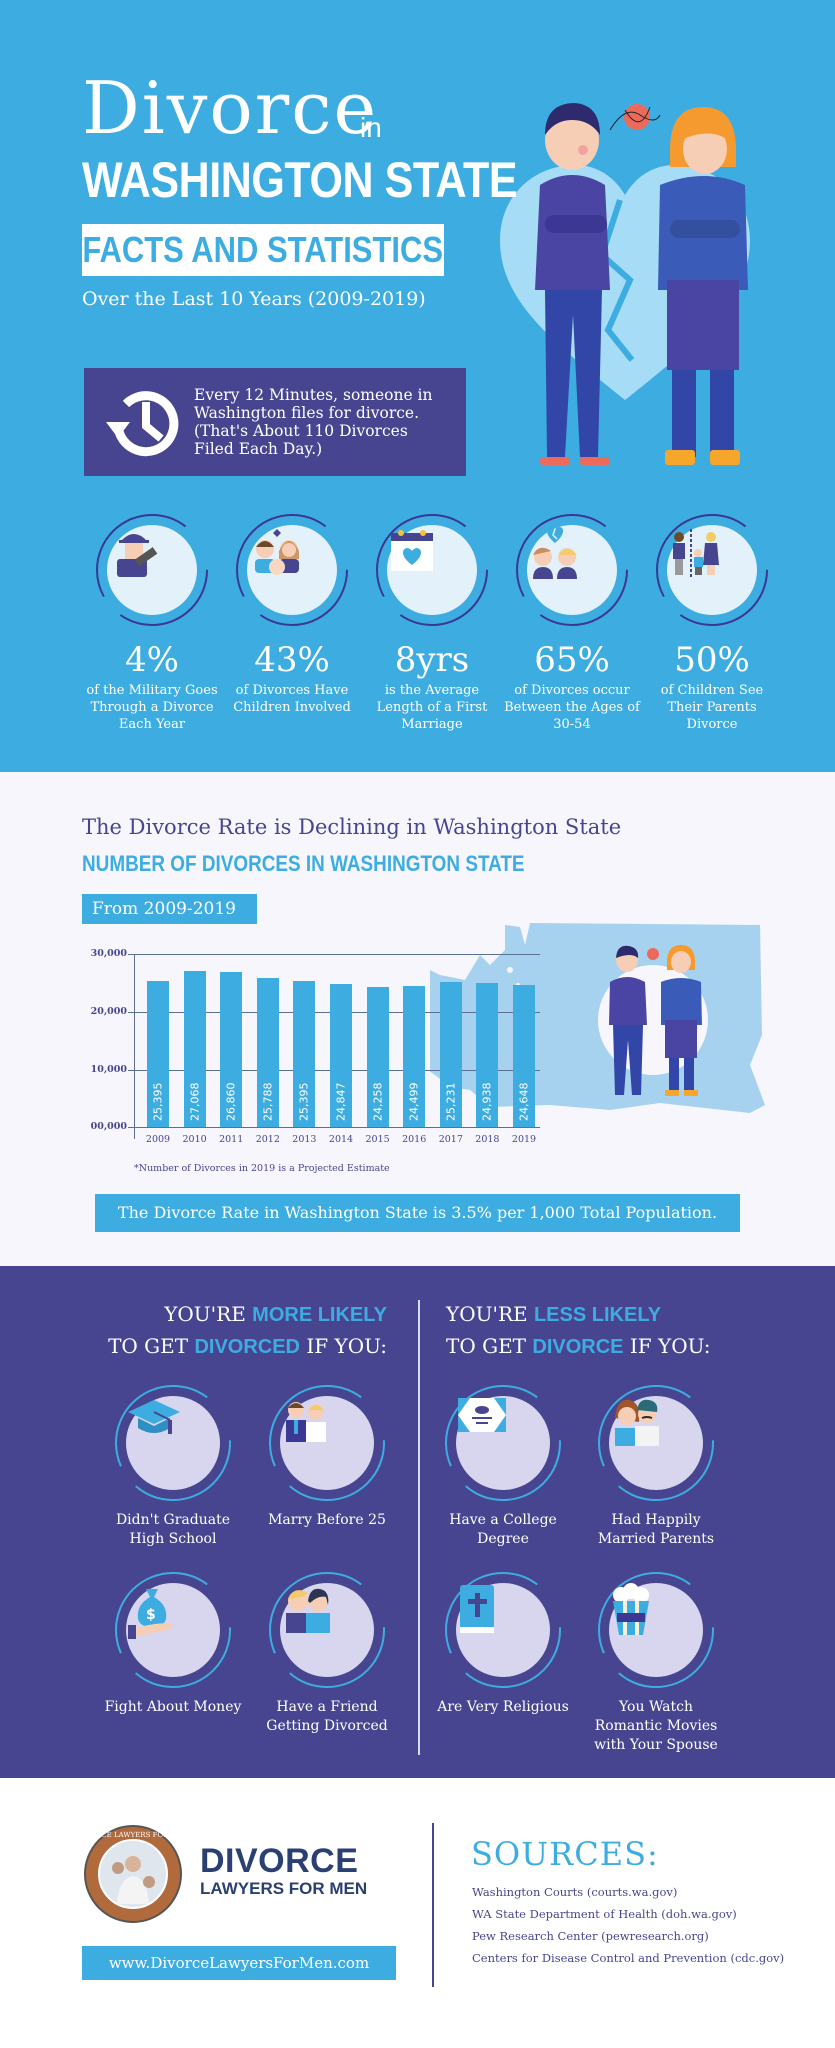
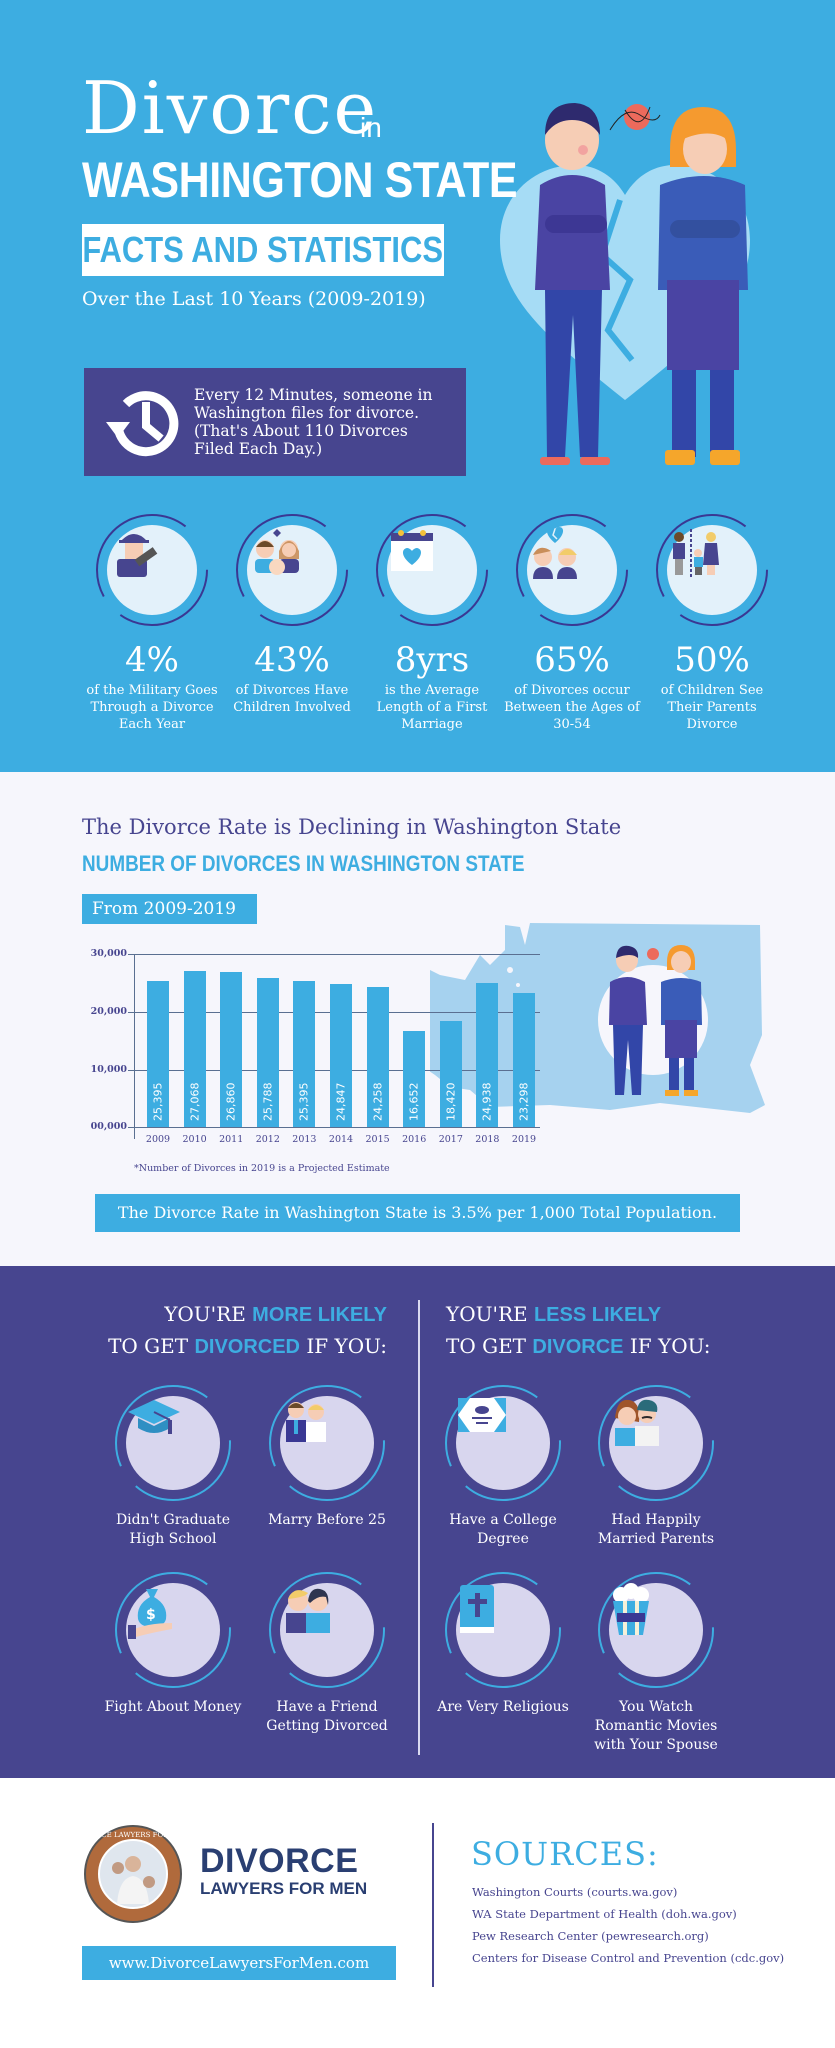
2016: 24,499 -> 16,652
2017: 25,231 -> 18,420
2019: 24,648 -> 23,298
